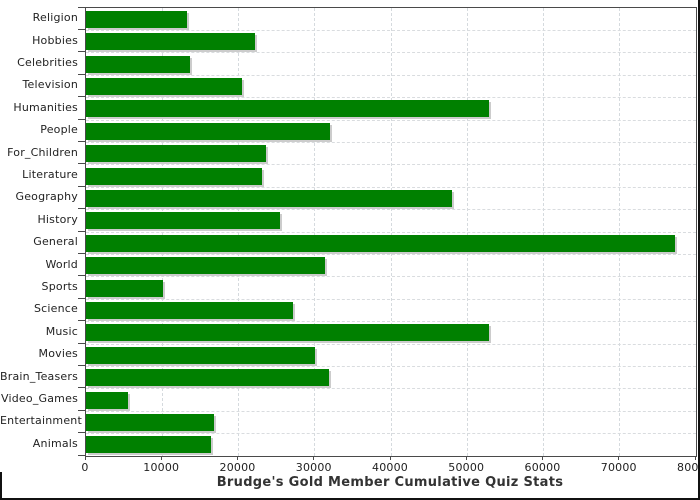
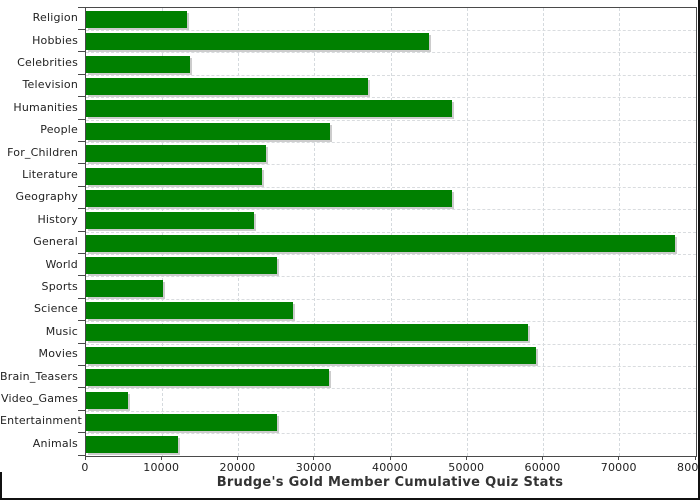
Hobbies: 22000 -> 45000
Television: 20000 -> 37000
Humanities: 53000 -> 48000
History: 25000 -> 22000
World: 31000 -> 25000
Music: 53000 -> 58000
Movies: 30000 -> 59000
Entertainment: 17000 -> 25000
Animals: 16000 -> 12000
